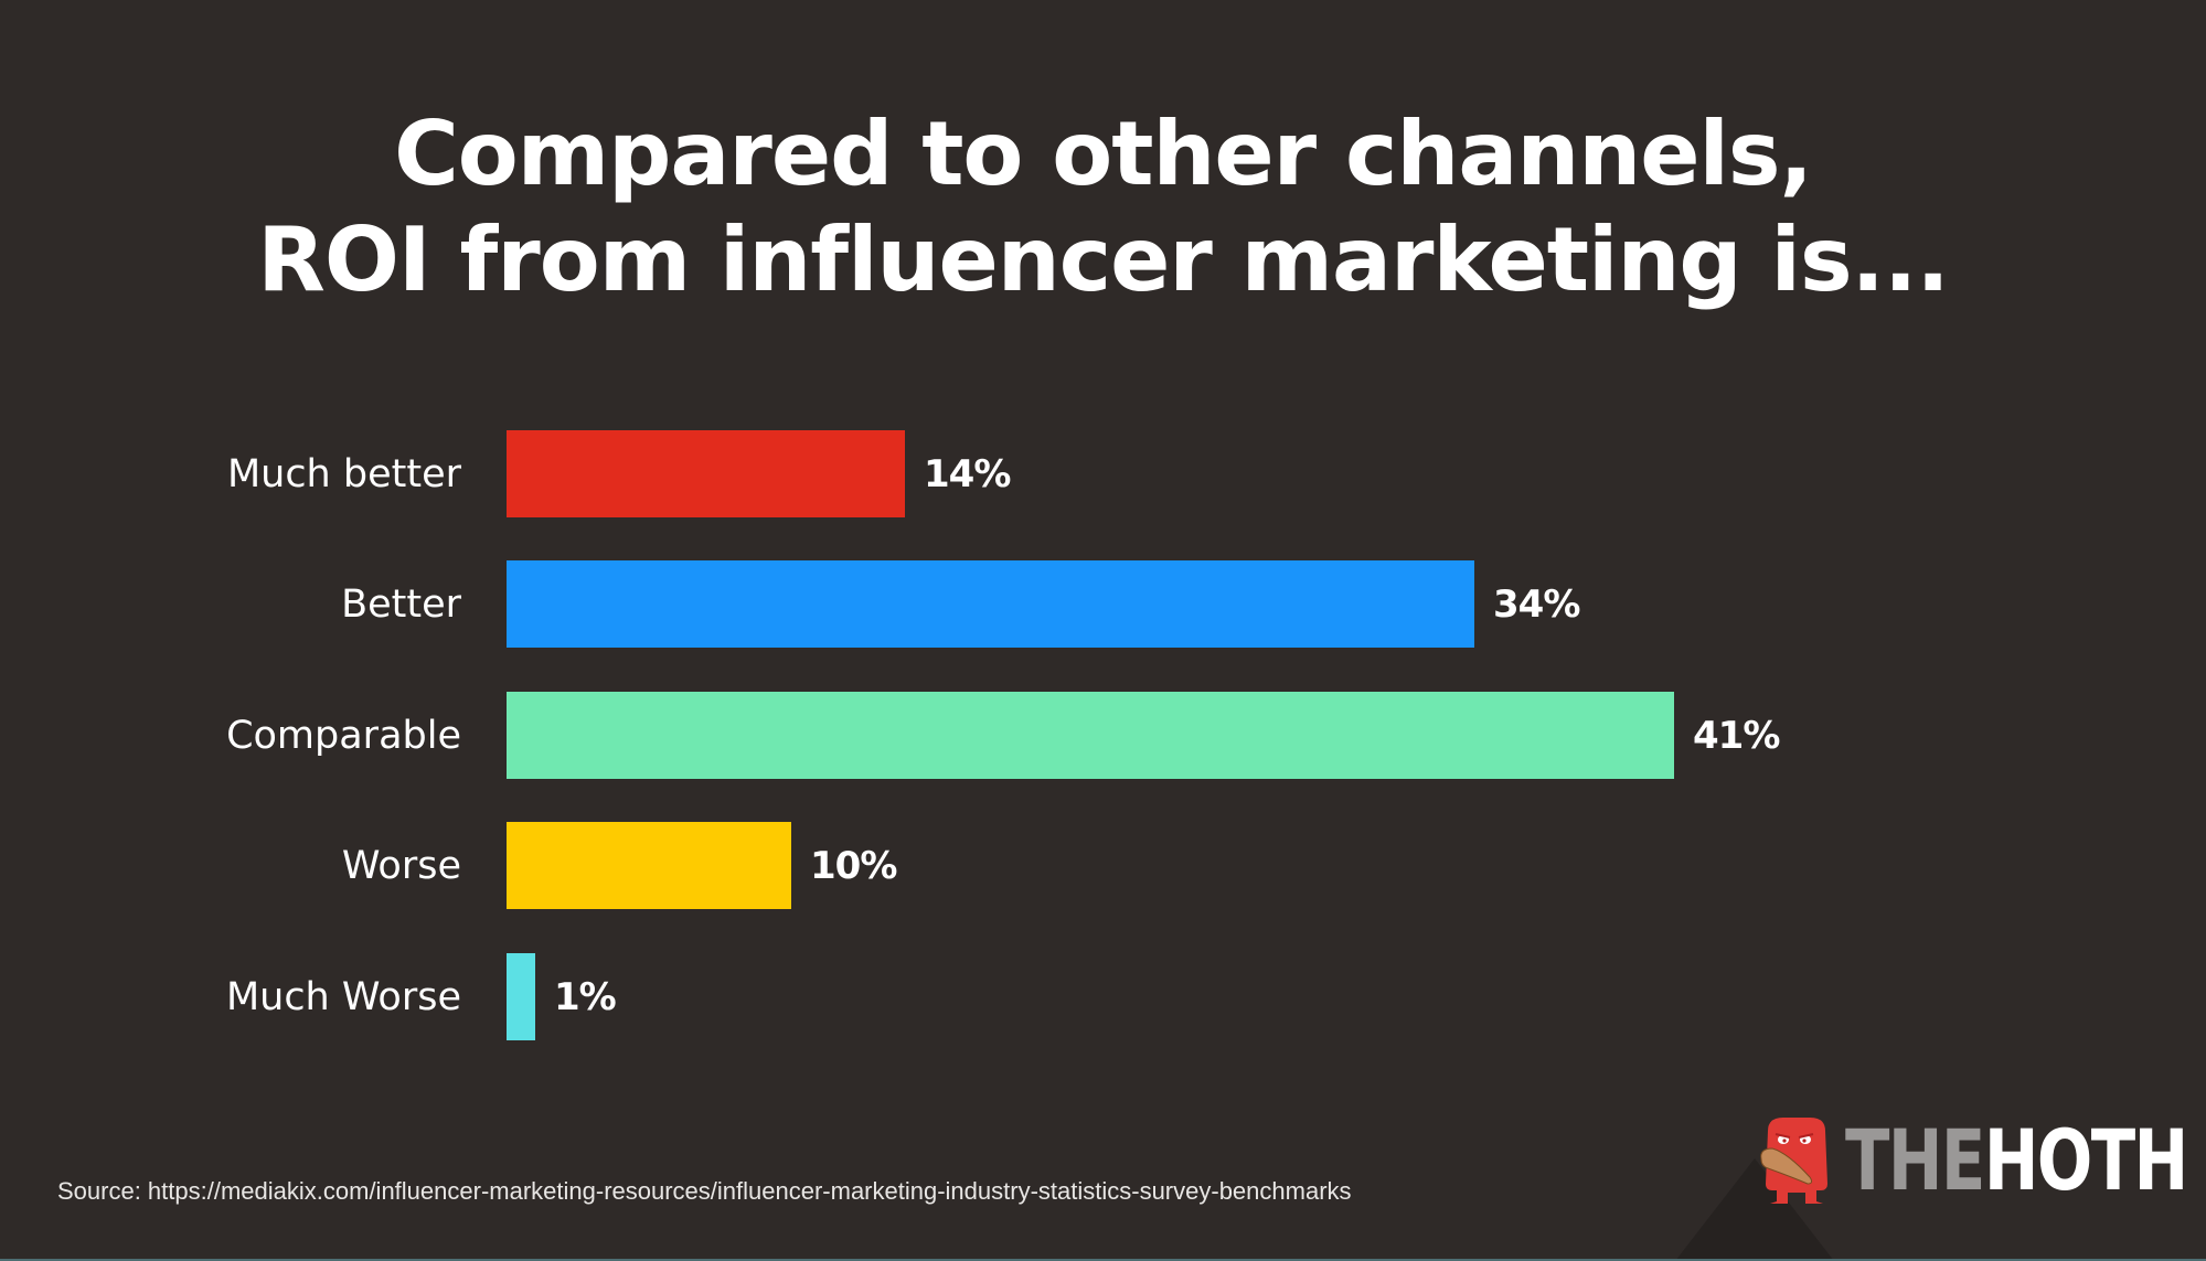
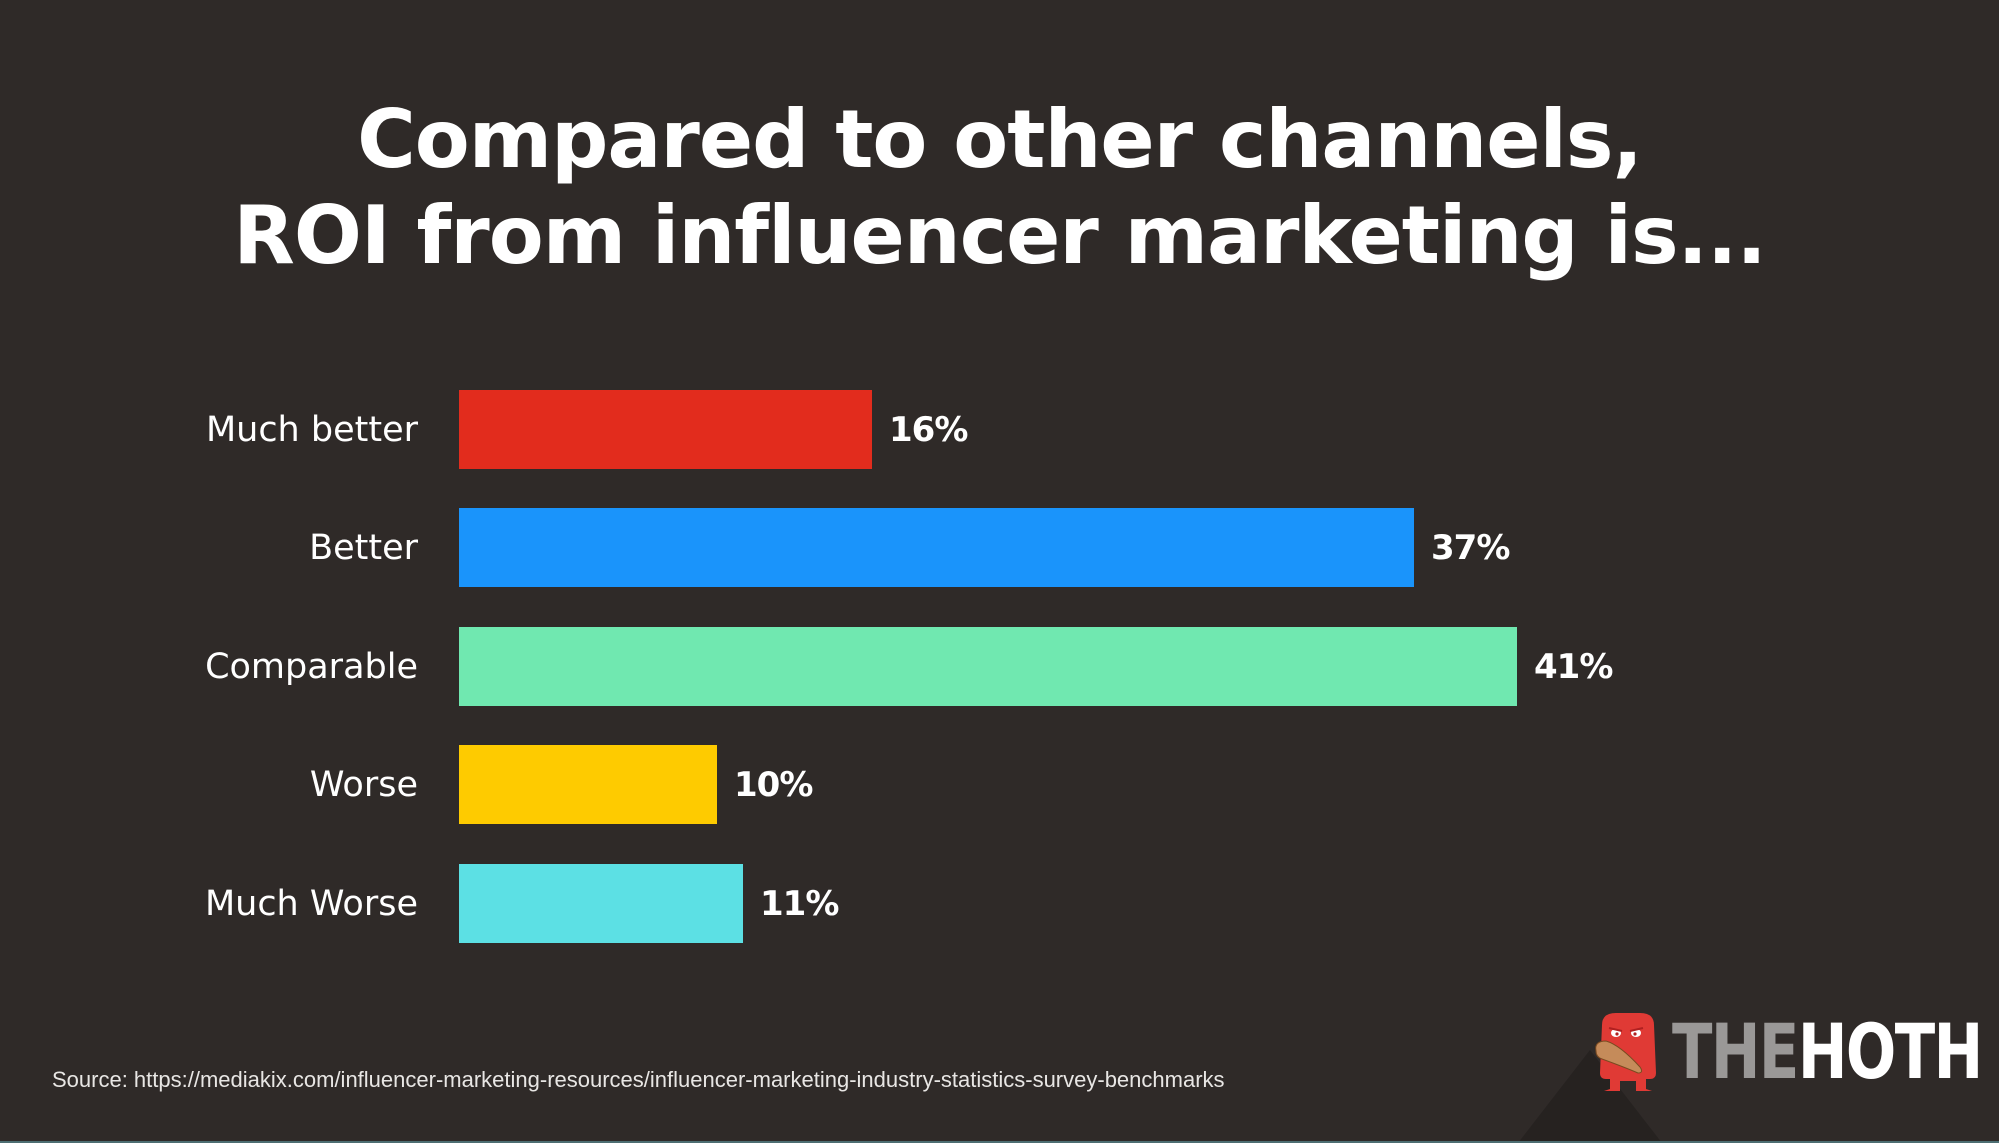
Much better: 14% -> 16%
Better: 34% -> 37%
Much Worse: 1% -> 11%
